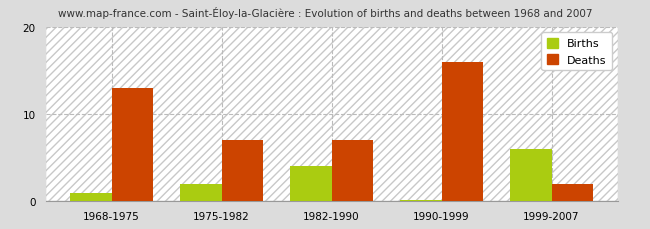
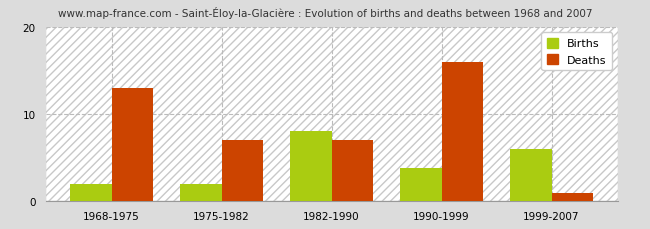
Births/1968-1975: 1.0 -> 2.0
Births/1982-1990: 4.0 -> 8.0
Births/1990-1999: 0.2 -> 3.8
Deaths/1999-2007: 2 -> 1
